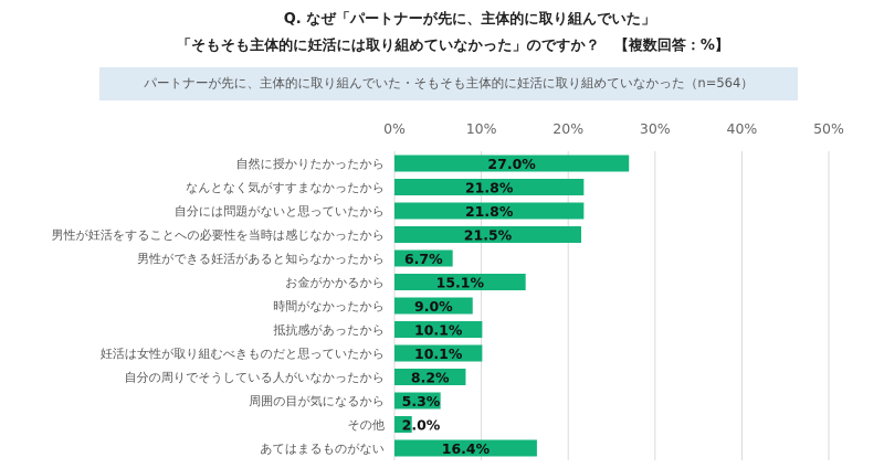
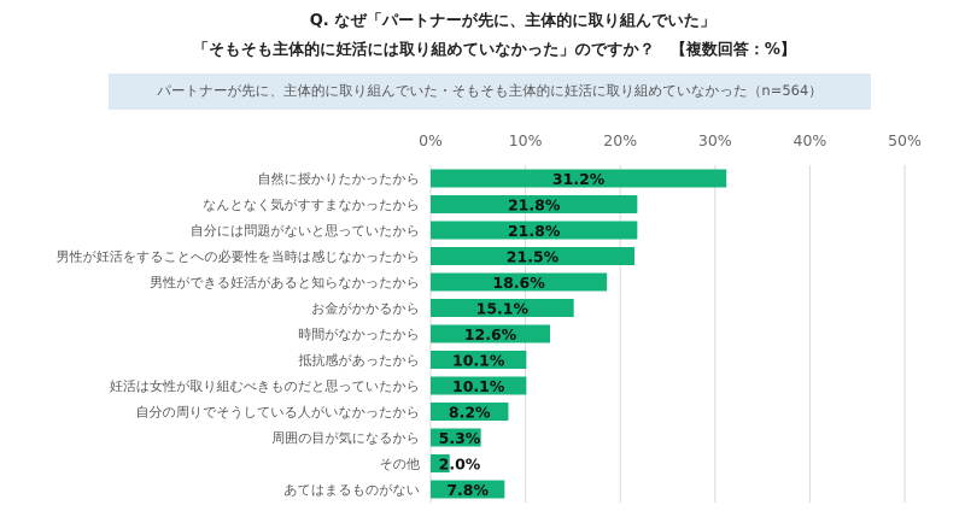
自然に授かりたかったから: 27.0% -> 31.2%
男性ができる妊活があると知らなかったから: 6.7% -> 18.6%
時間がなかったから: 9.0% -> 12.6%
あてはまるものがない: 16.4% -> 7.8%
